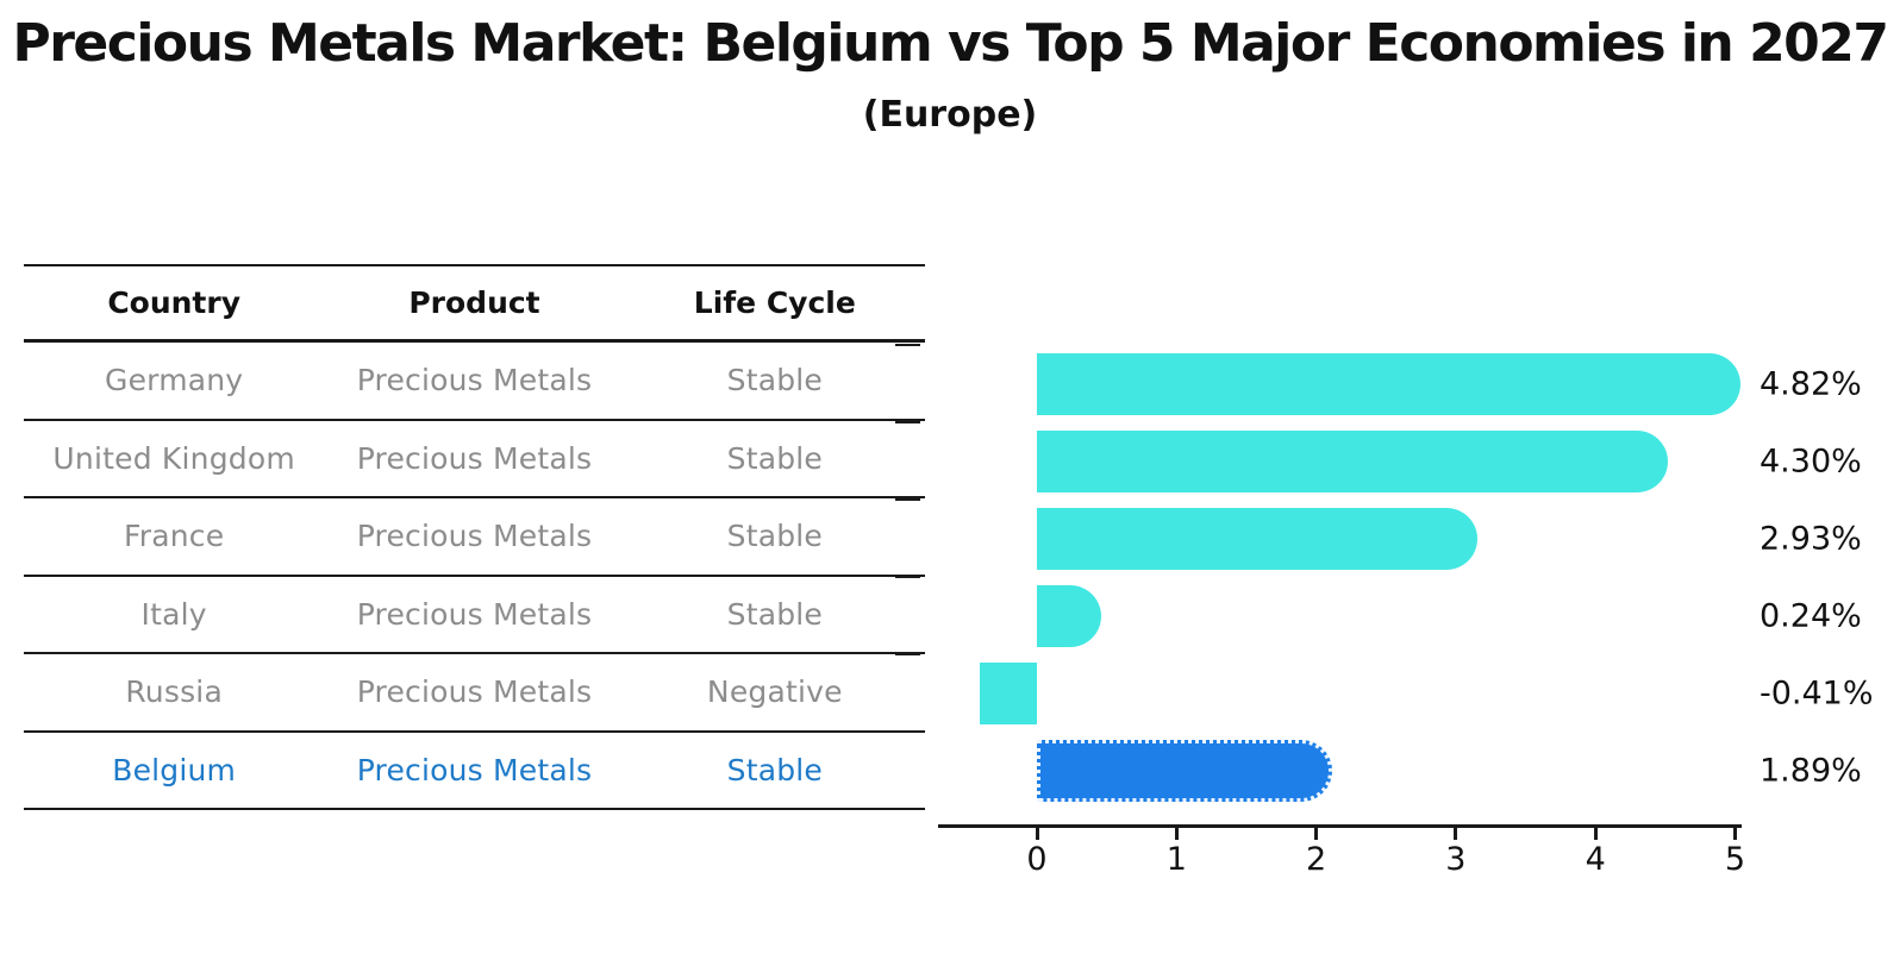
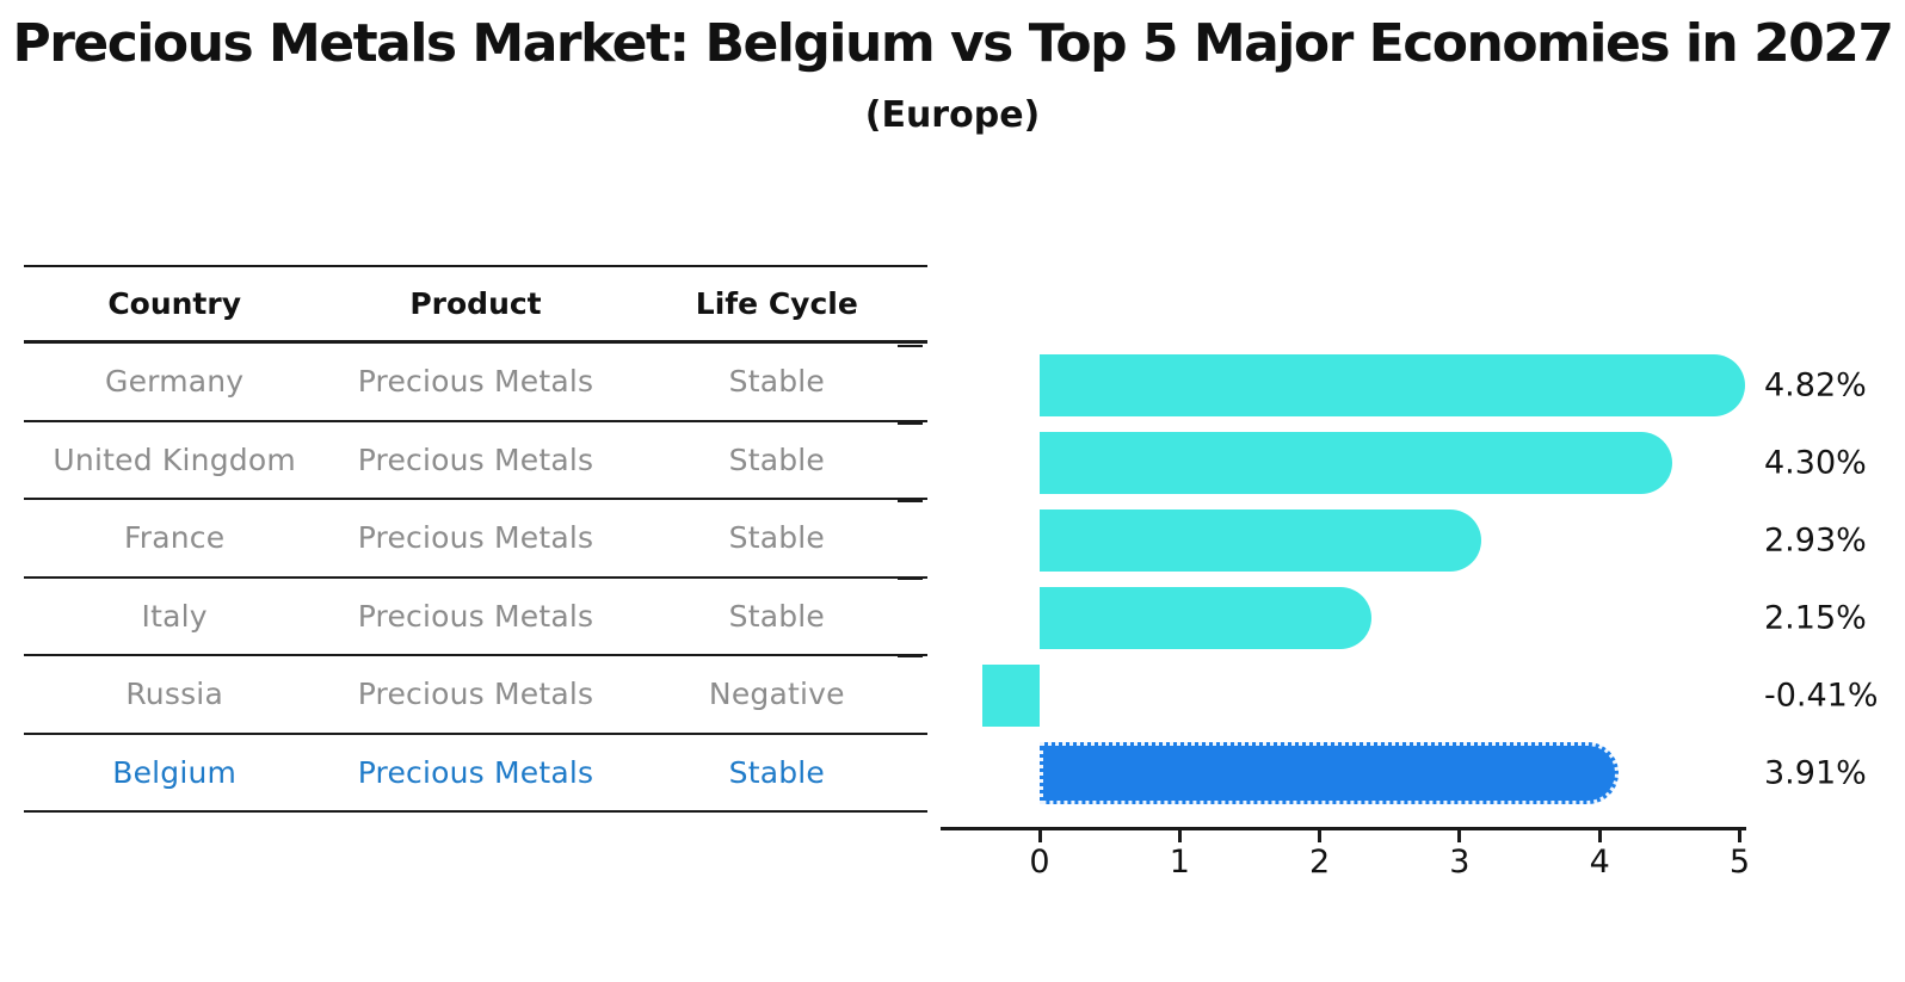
Italy: 0.24% -> 2.15%
Belgium: 1.89% -> 3.91%
